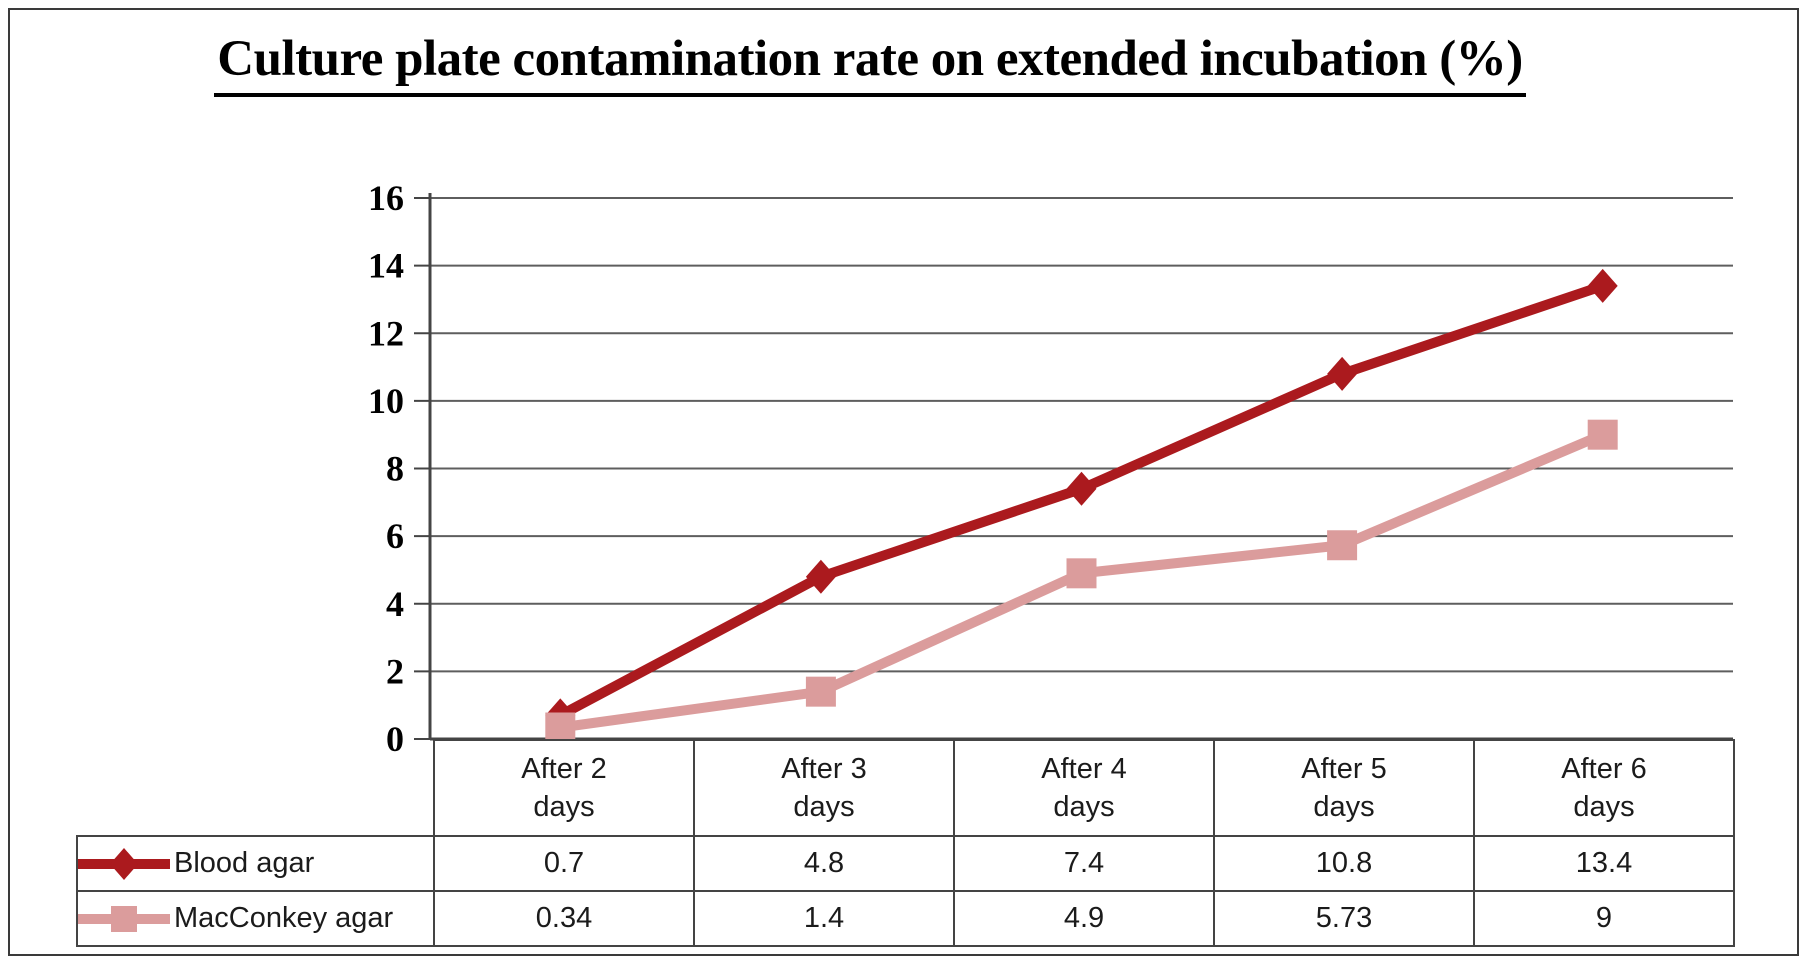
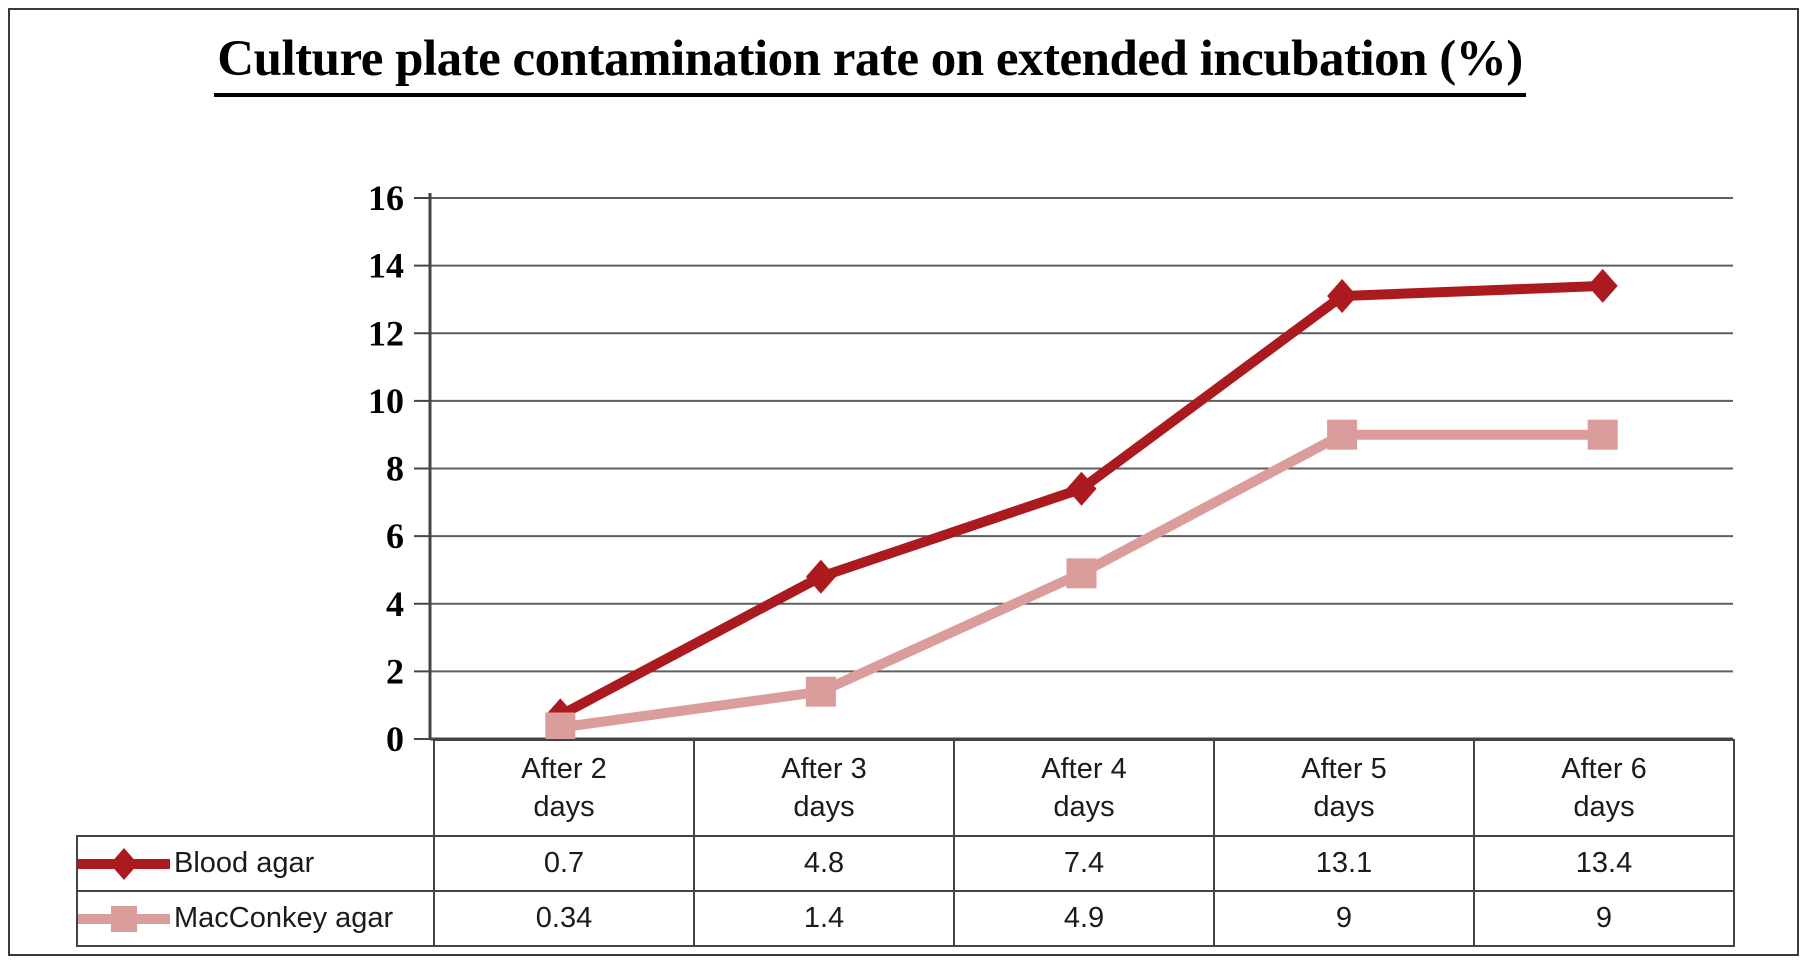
Blood agar/After 5 days: 10.8 -> 13.1
MacConkey agar/After 5 days: 5.73 -> 9
